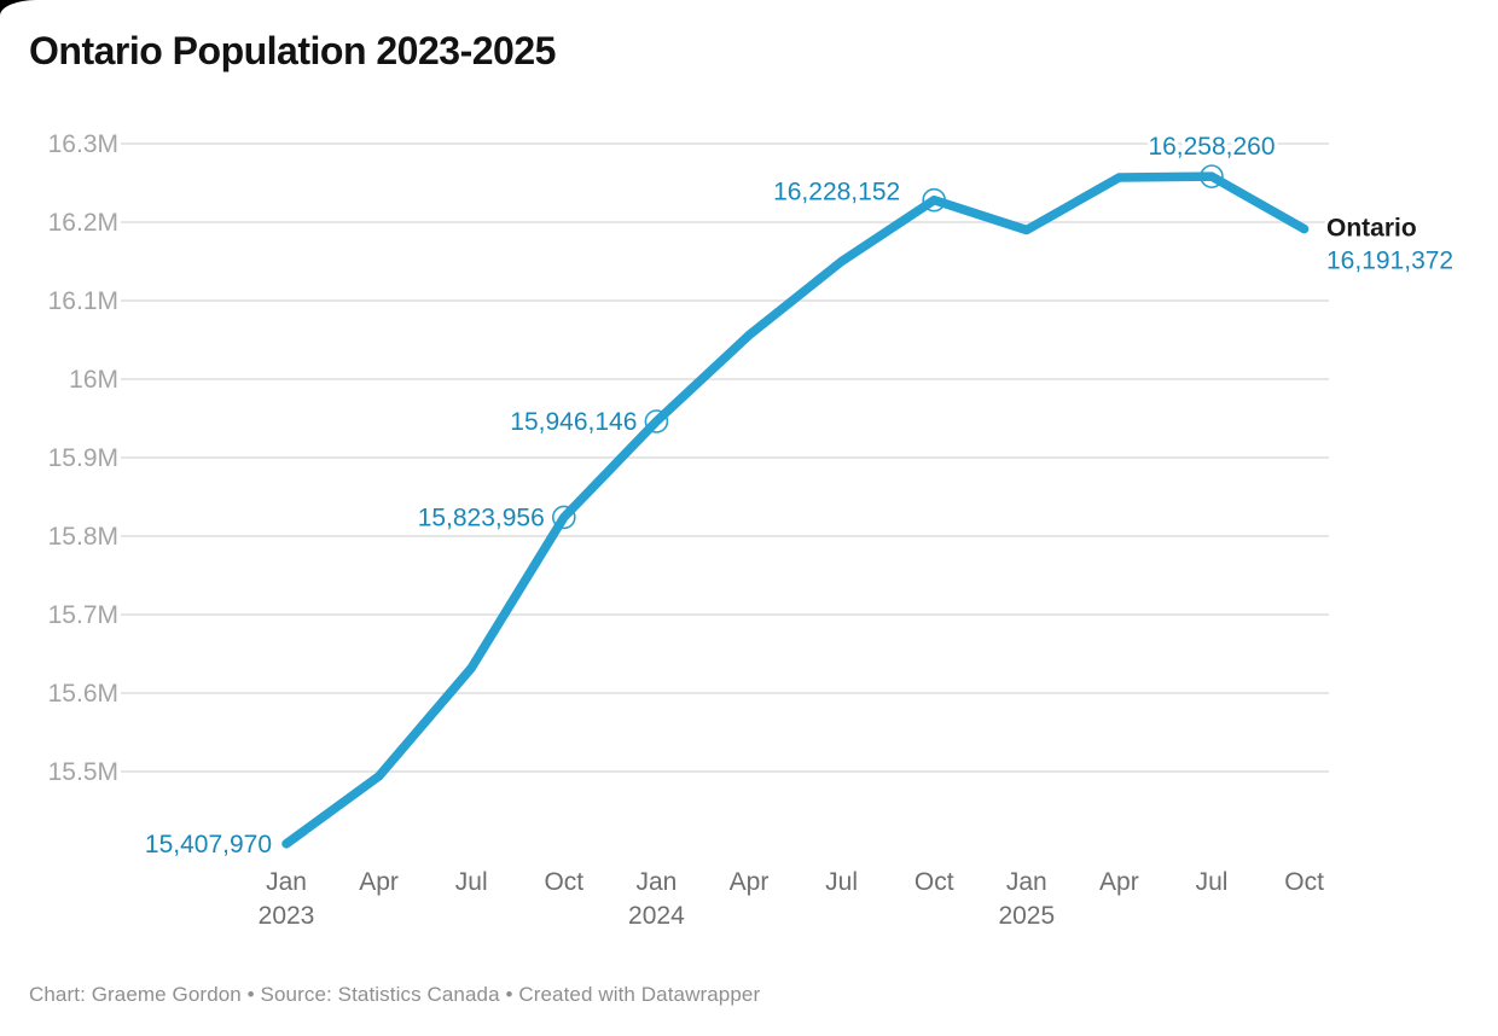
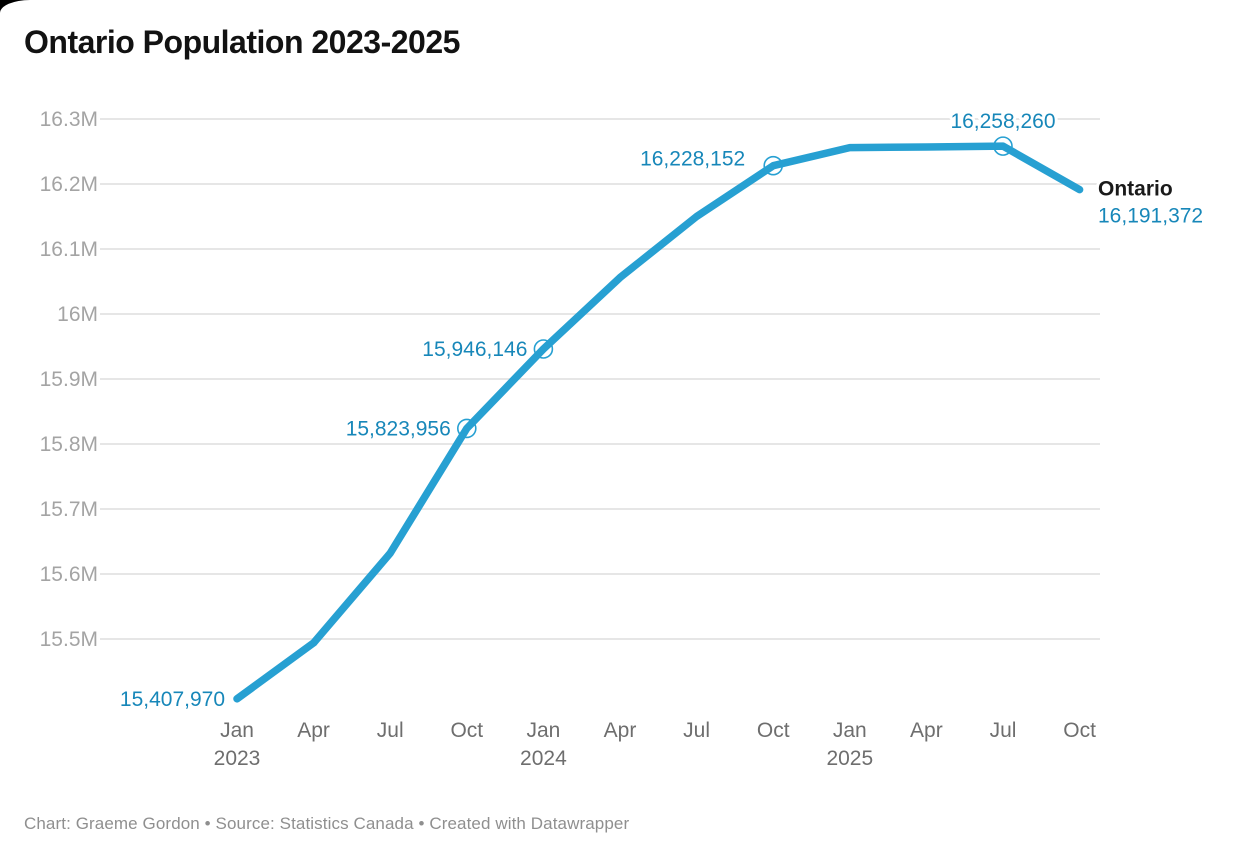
Jan 2025: 16.19M -> 16.26M
